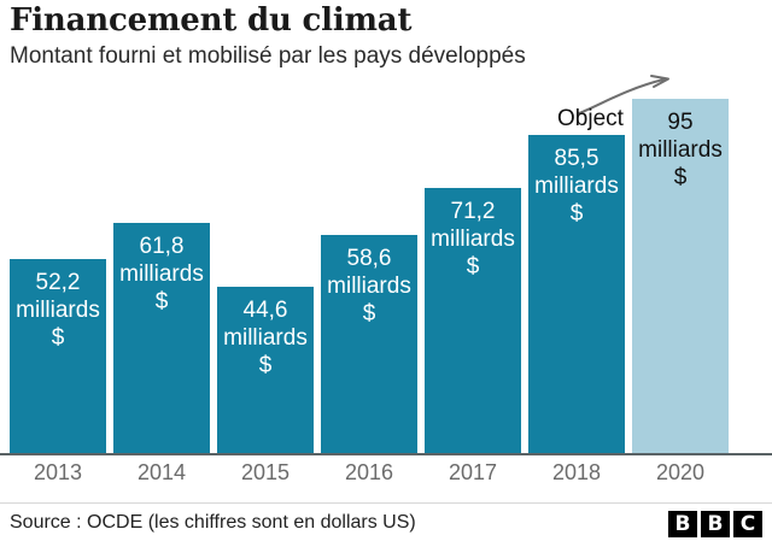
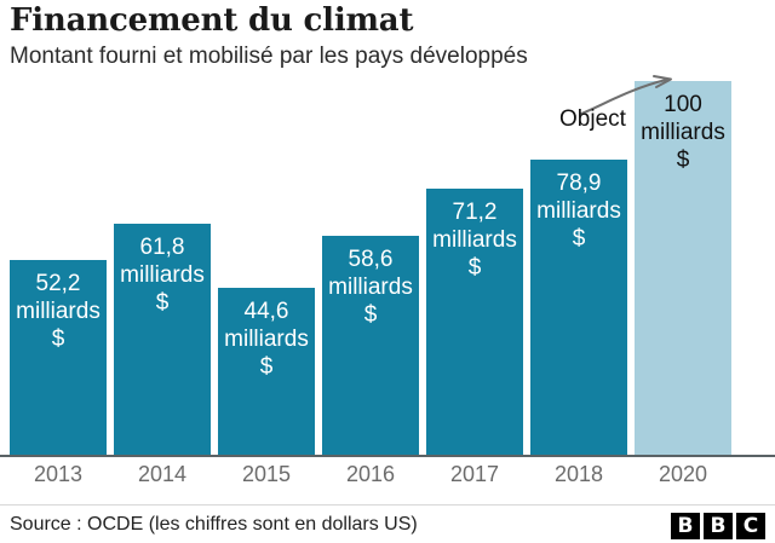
2018: 85,5 -> 78,9
2020: 95 -> 100
